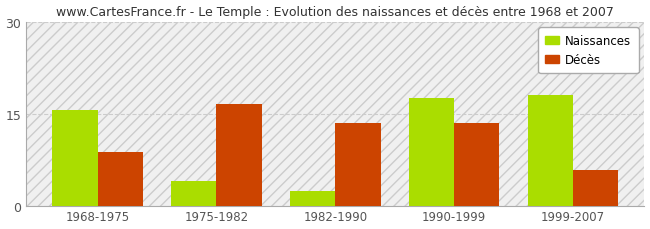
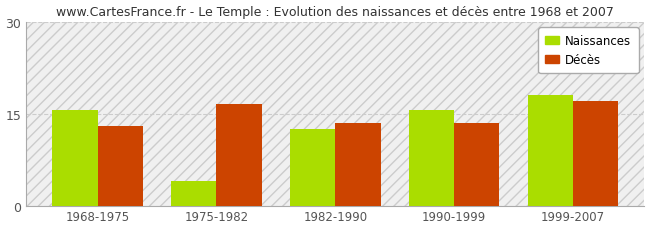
Décès/1968-1975: 8.8 -> 13.0
Naissances/1982-1990: 2.4 -> 12.5
Naissances/1990-1999: 17.6 -> 15.5
Décès/1999-2007: 5.8 -> 17.0
